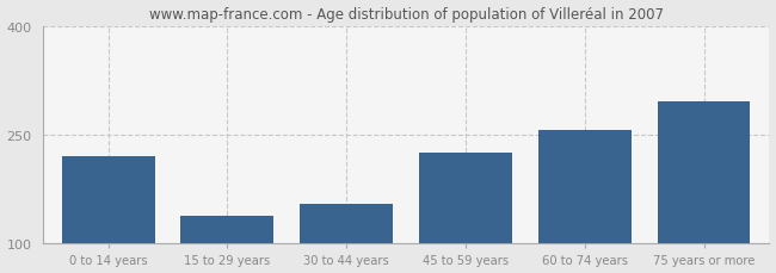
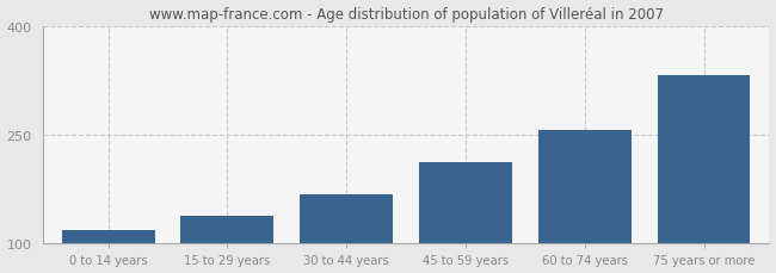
0 to 14 years: 220 -> 118
30 to 44 years: 154 -> 168
45 to 59 years: 226 -> 212
75 years or more: 296 -> 332
